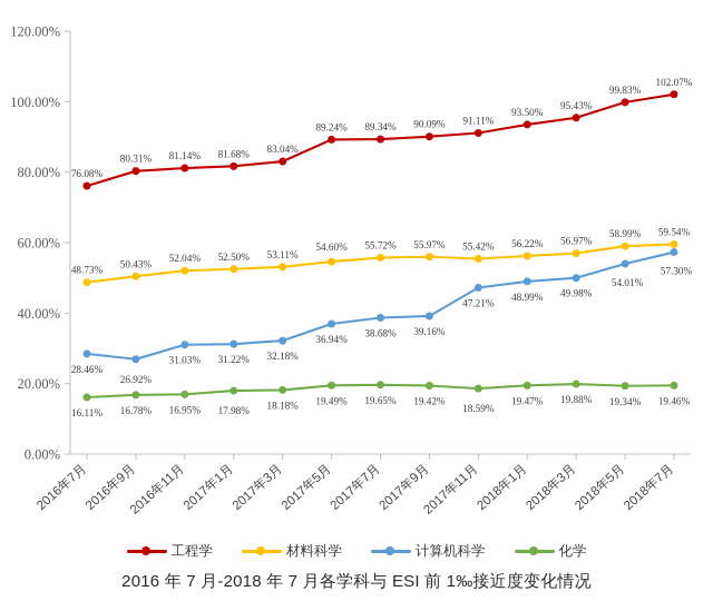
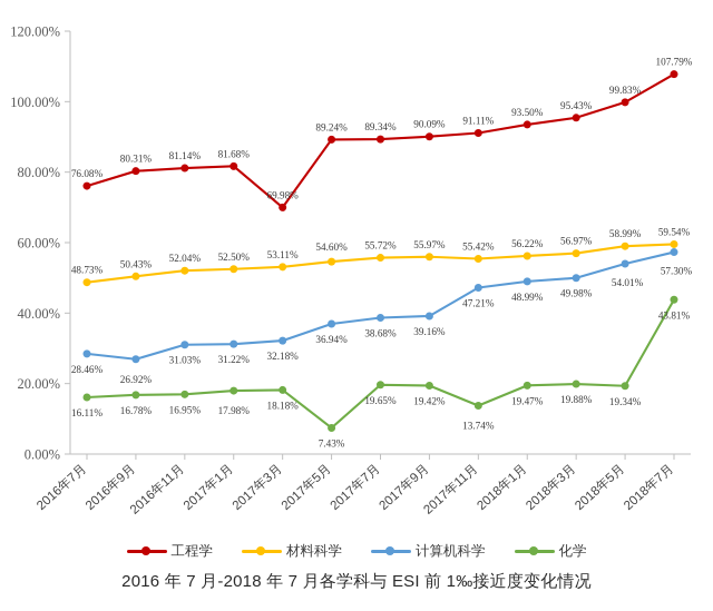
工程学/2017年3月: 83.04% -> 69.98%
化学/2017年5月: 19.49% -> 7.43%
化学/2017年11月: 18.59% -> 13.74%
工程学/2018年7月: 102.07% -> 107.79%
化学/2018年7月: 19.46% -> 43.81%
